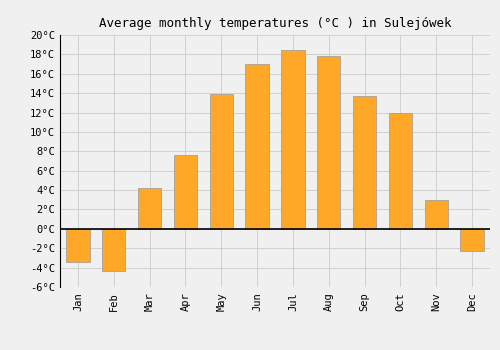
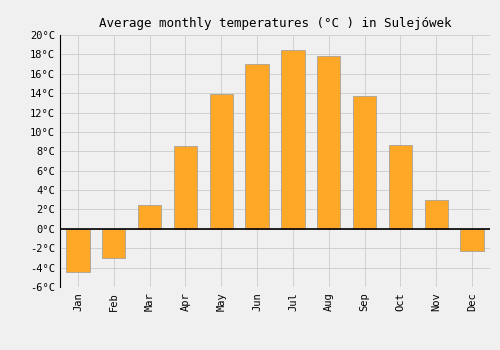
Jan: -3.4°C -> -4.5°C
Feb: -4.4°C -> -3.0°C
Mar: 4.2°C -> 2.5°C
Apr: 7.6°C -> 8.5°C
Oct: 12.0°C -> 8.6°C
